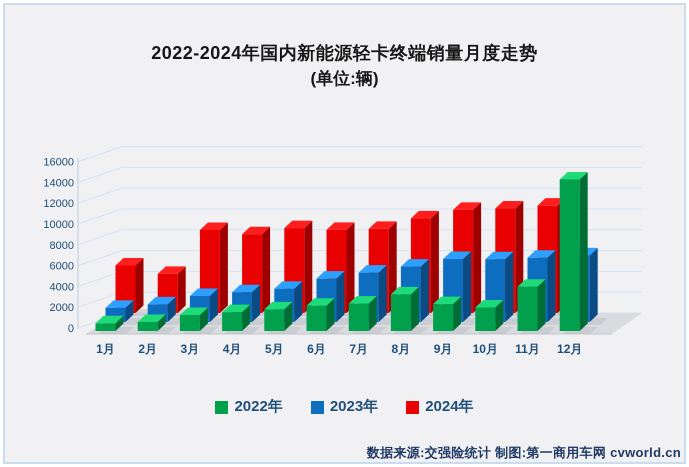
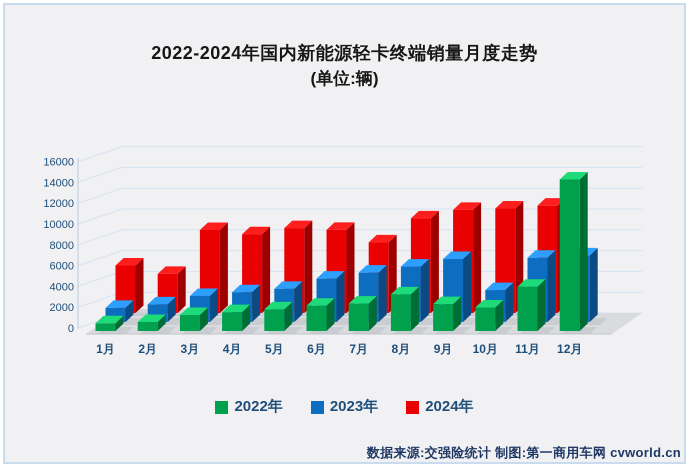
2024年/7月: 9400 -> 7900
2023年/10月: 6500 -> 3300
